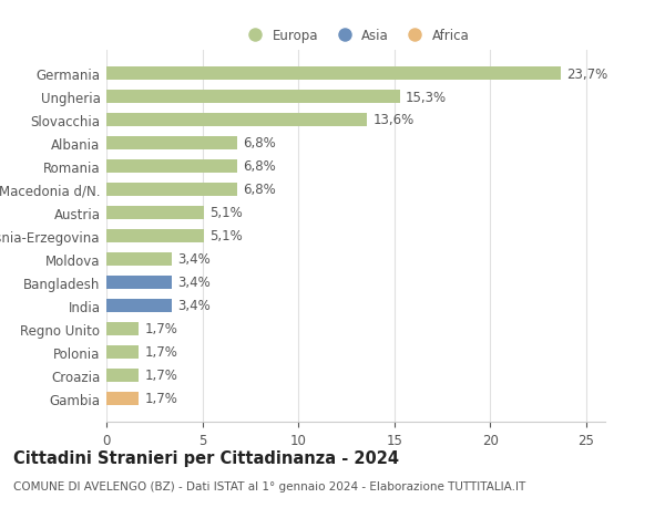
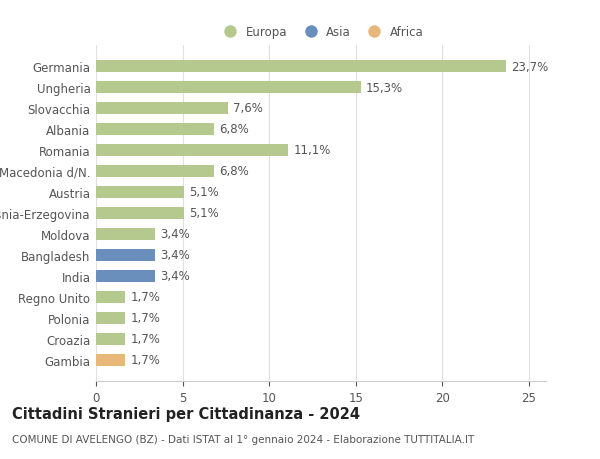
Slovacchia: 13,6% -> 7,6%
Romania: 6,8% -> 11,1%
